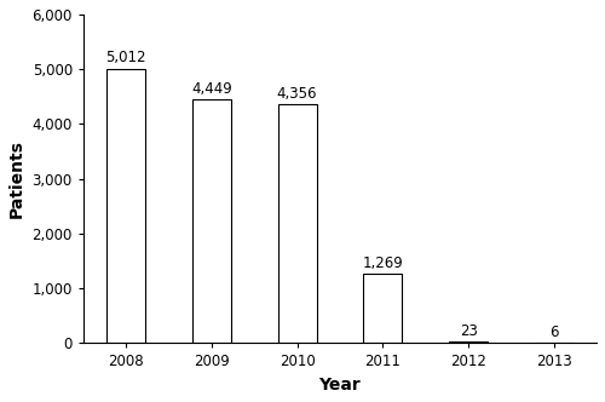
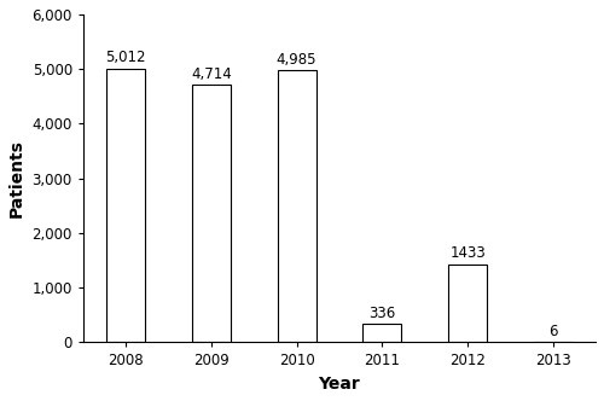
2009: 4,449 -> 4,714
2010: 4,356 -> 4,985
2011: 1,269 -> 336
2012: 23 -> 1433
